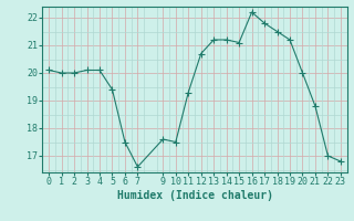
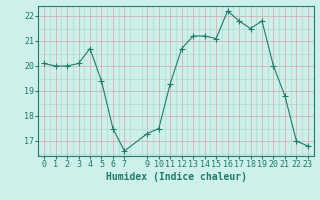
4: 20.1 -> 20.7
9: 17.6 -> 17.3
19: 21.2 -> 21.8
